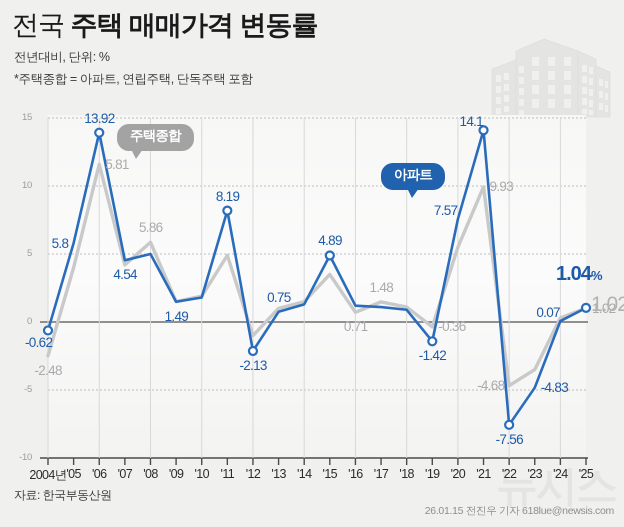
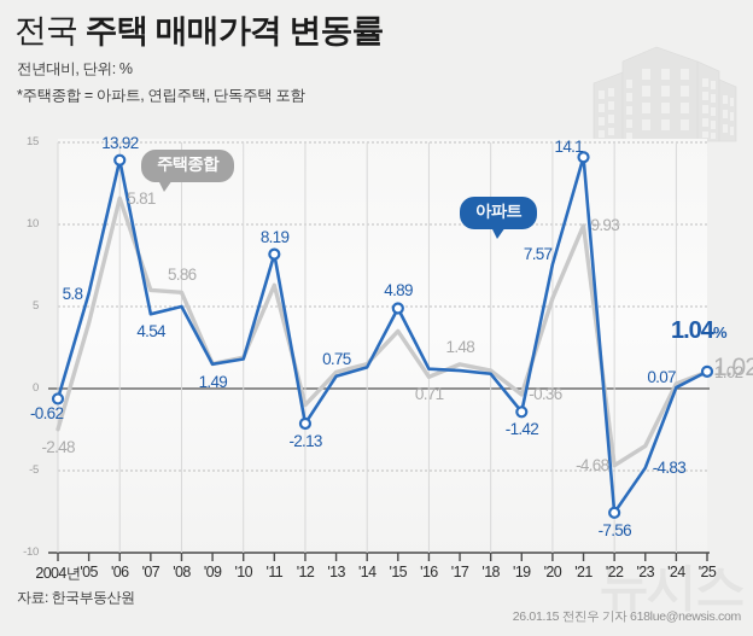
주택종합/'07: 4.2 -> 6.0
주택종합/'11: 4.9 -> 6.3
